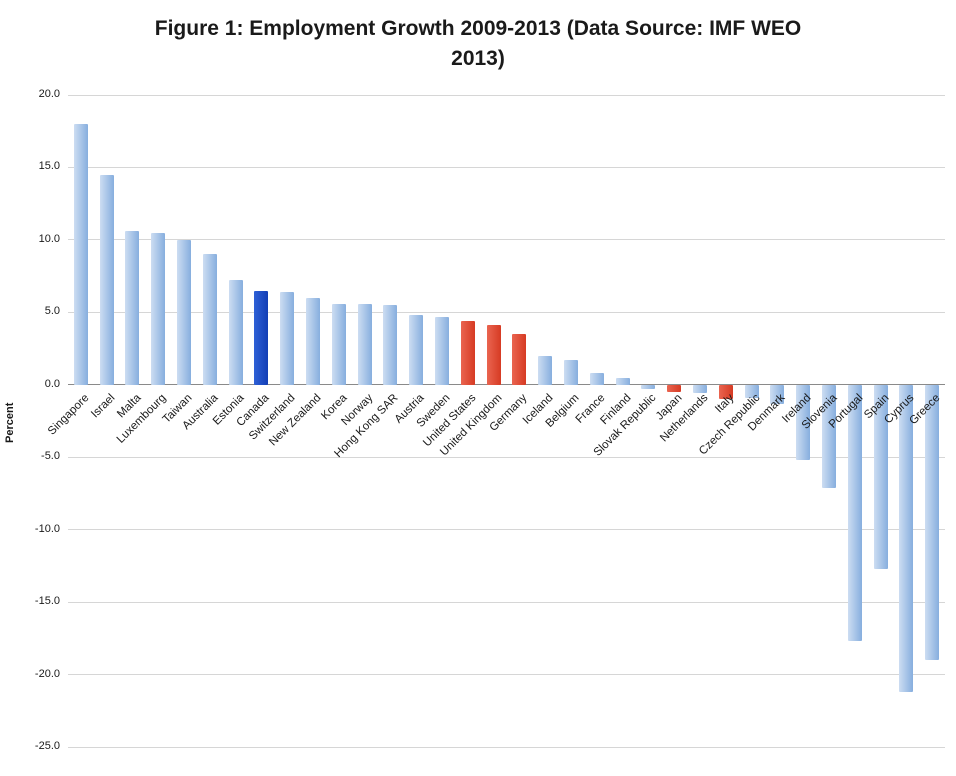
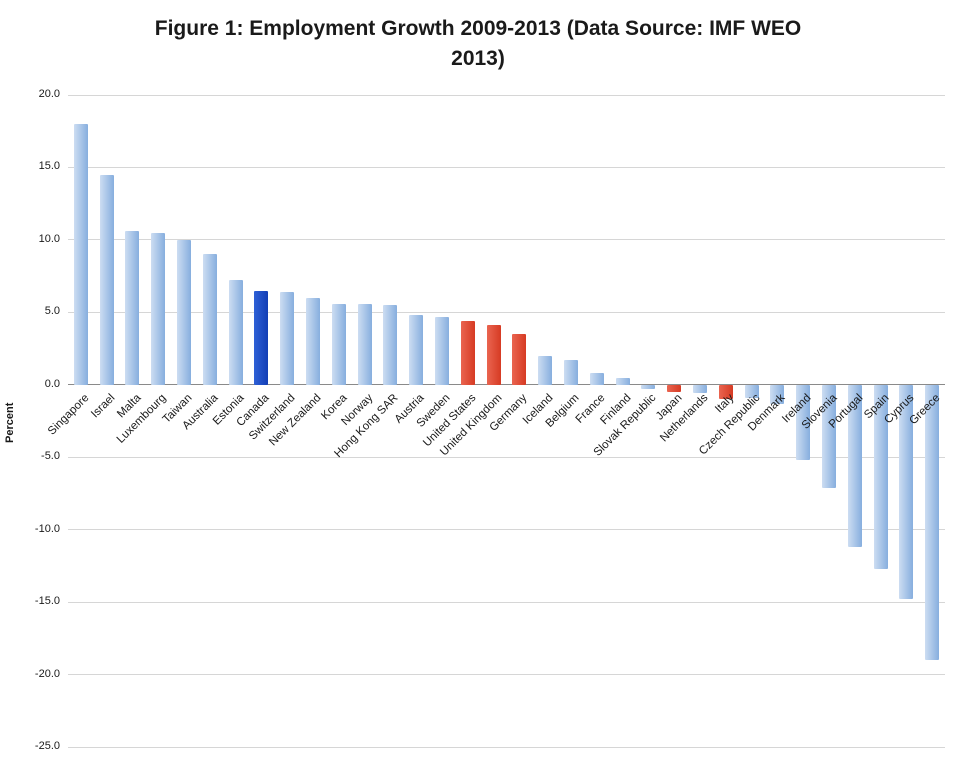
Portugal: -17.7 -> -11.2
Cyprus: -21.2 -> -14.8
